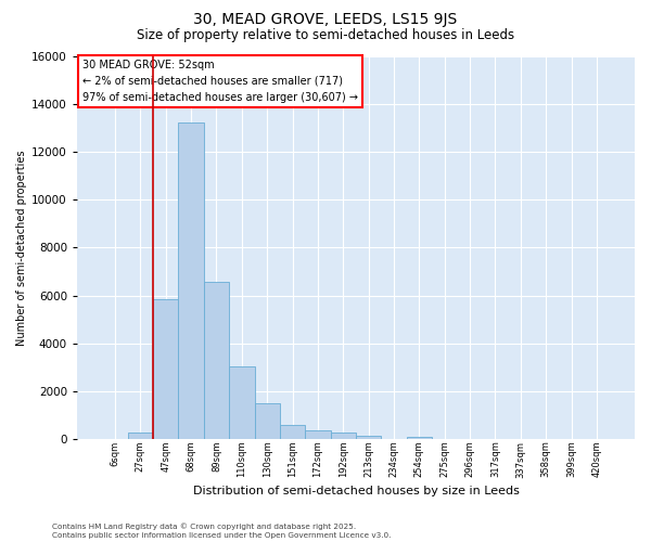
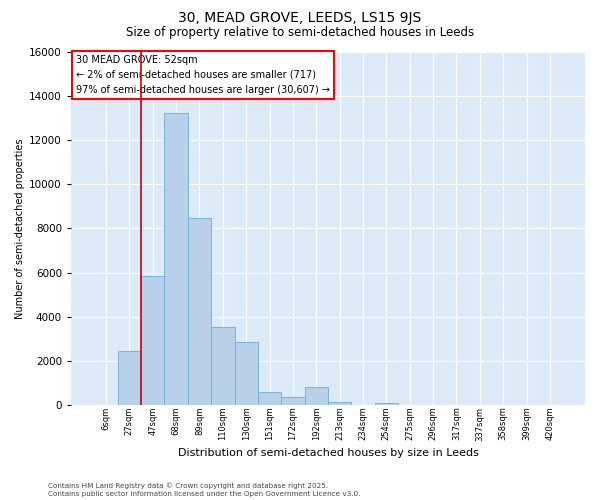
27sqm: 300 -> 2450
89sqm: 6550 -> 8450
110sqm: 3050 -> 3550
130sqm: 1500 -> 2850
192sqm: 270 -> 800
